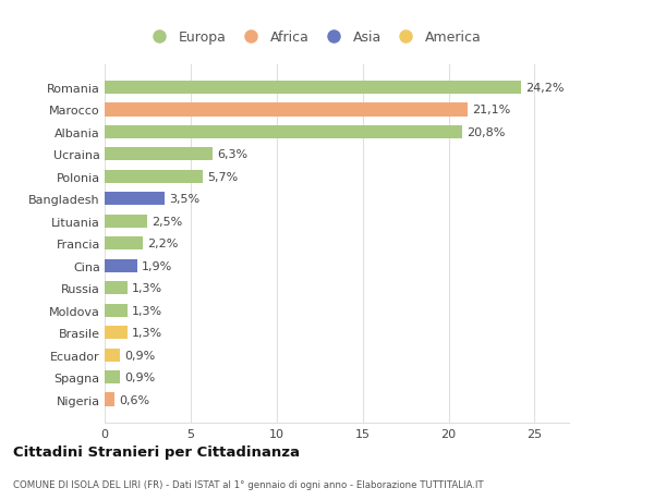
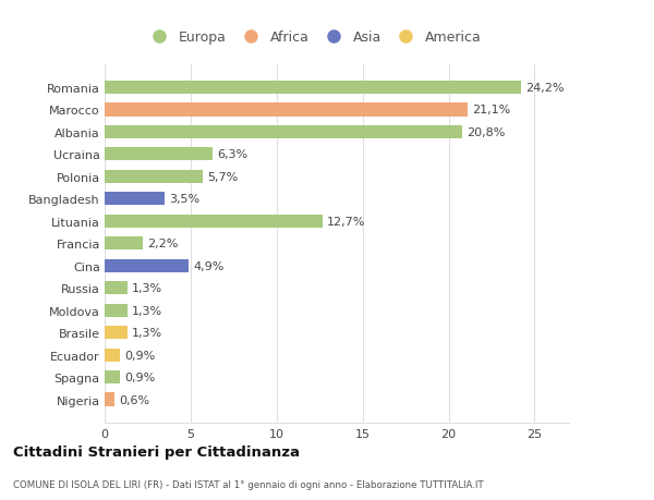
Lituania: 2,5% -> 12,7%
Cina: 1,9% -> 4,9%
